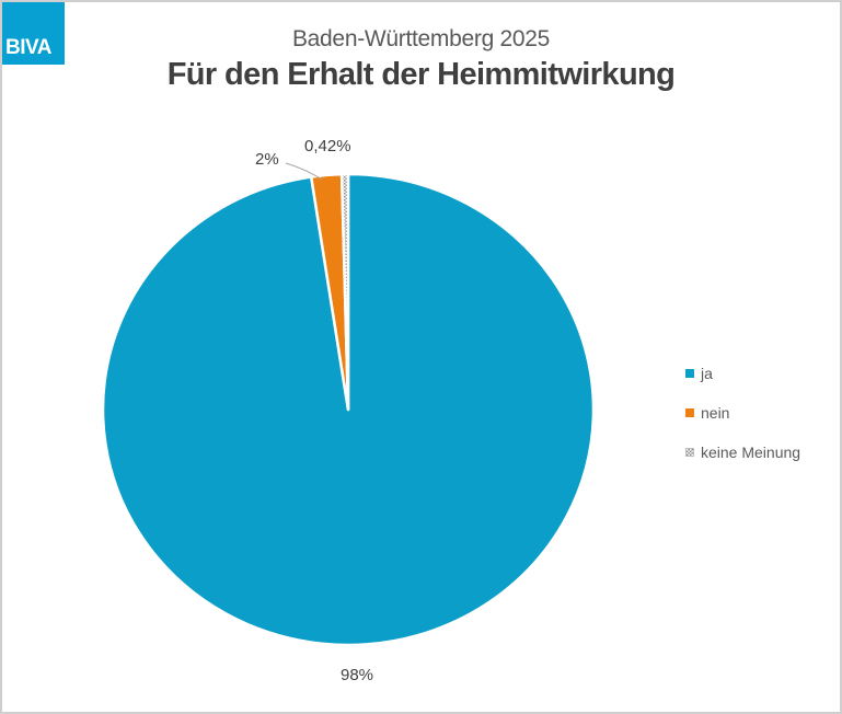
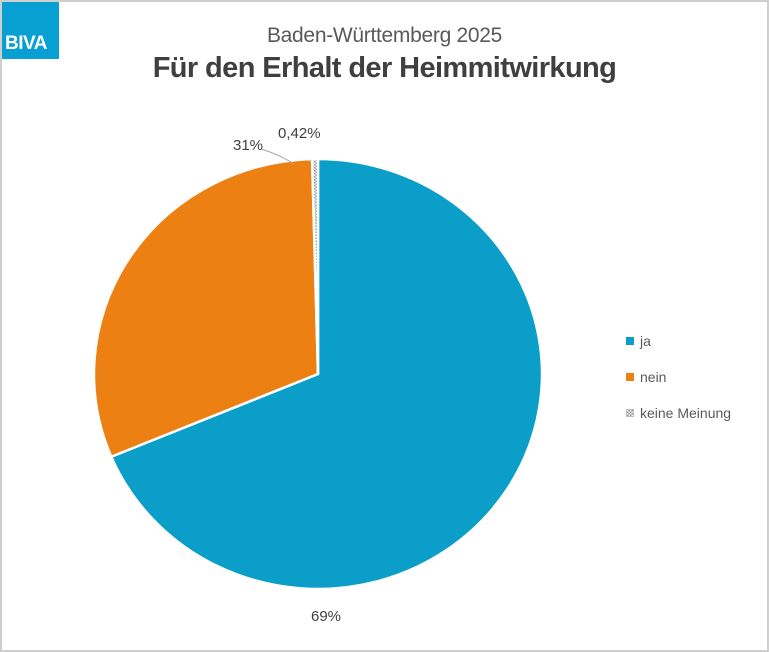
ja: 98% -> 69%
nein: 2% -> 31%
